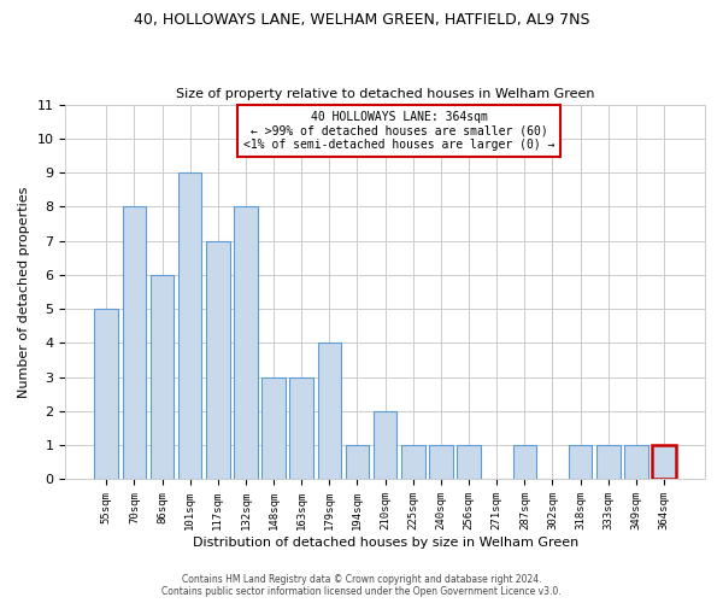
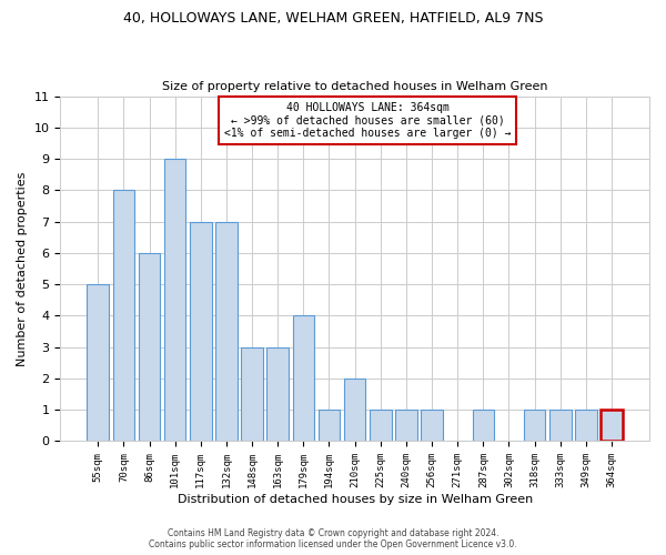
132sqm: 8 -> 7
